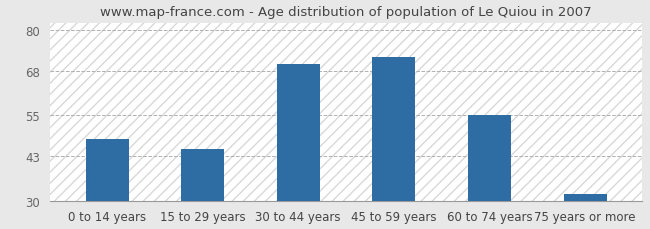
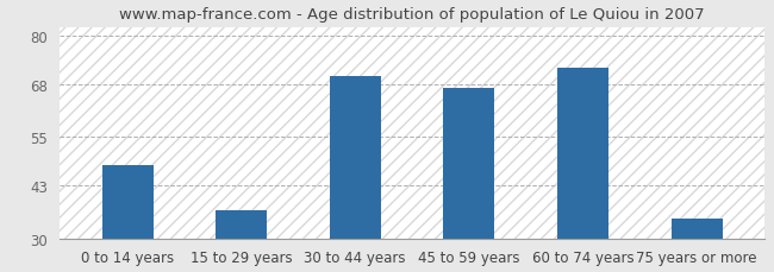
15 to 29 years: 45 -> 37
45 to 59 years: 72 -> 67
60 to 74 years: 55 -> 72
75 years or more: 32 -> 35
